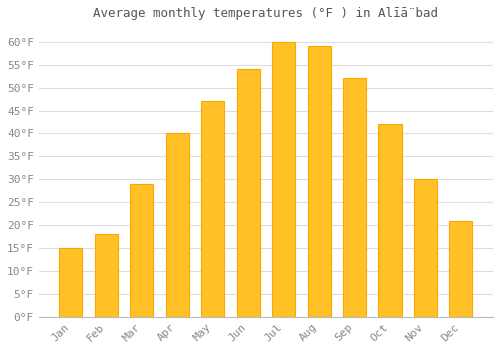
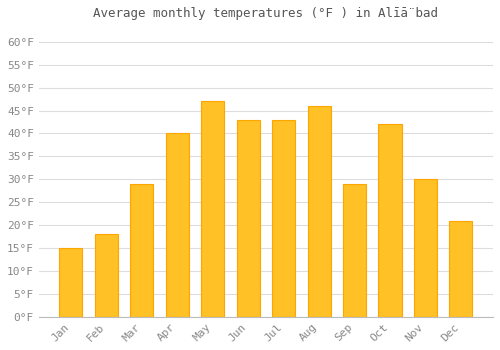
Jun: 54°F -> 43°F
Jul: 60°F -> 43°F
Aug: 59°F -> 46°F
Sep: 52°F -> 29°F
